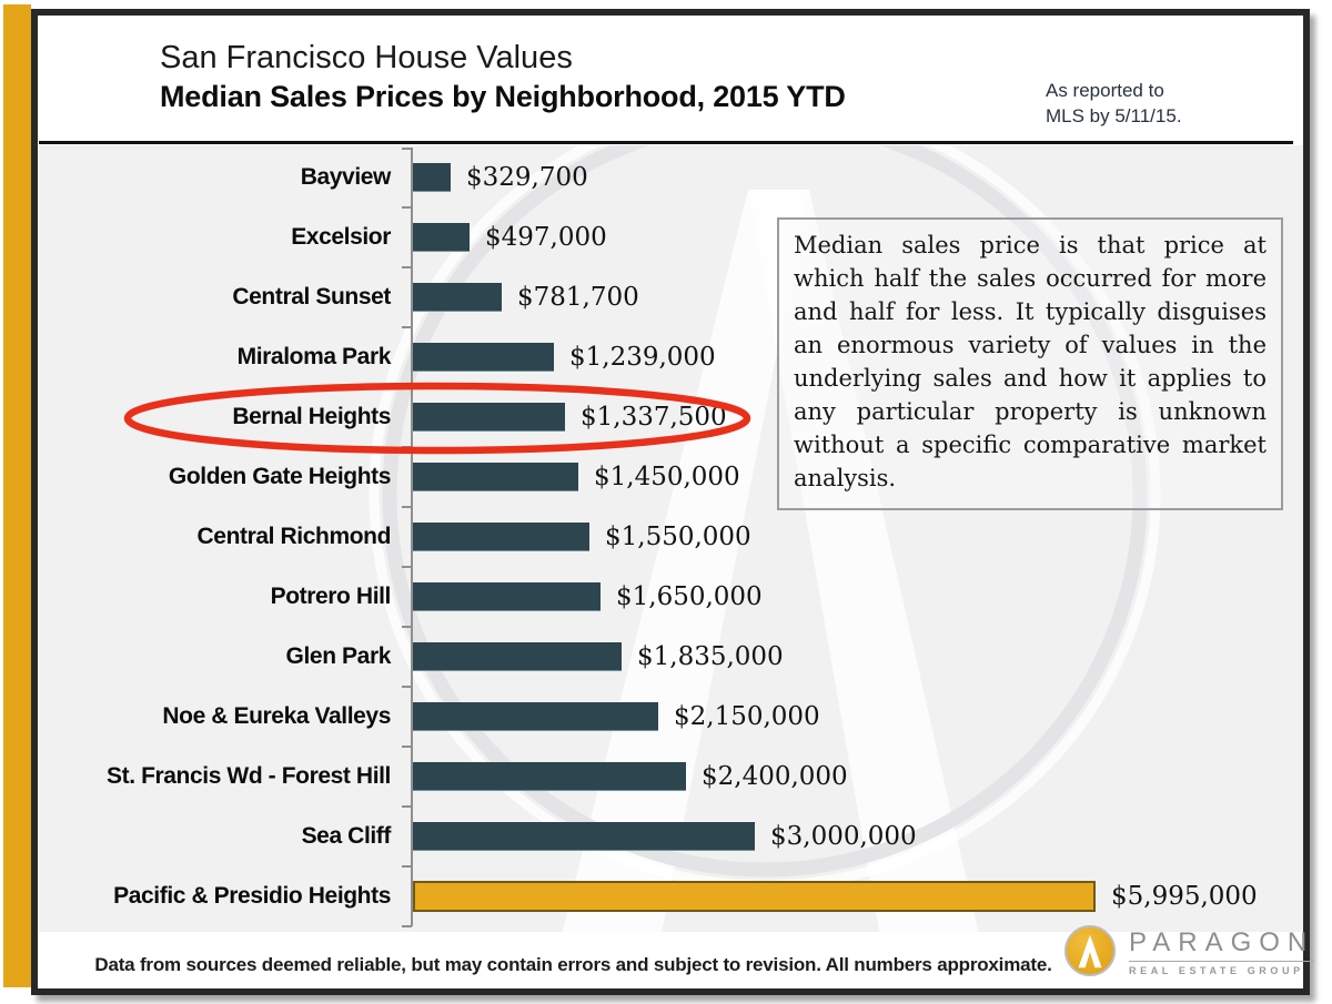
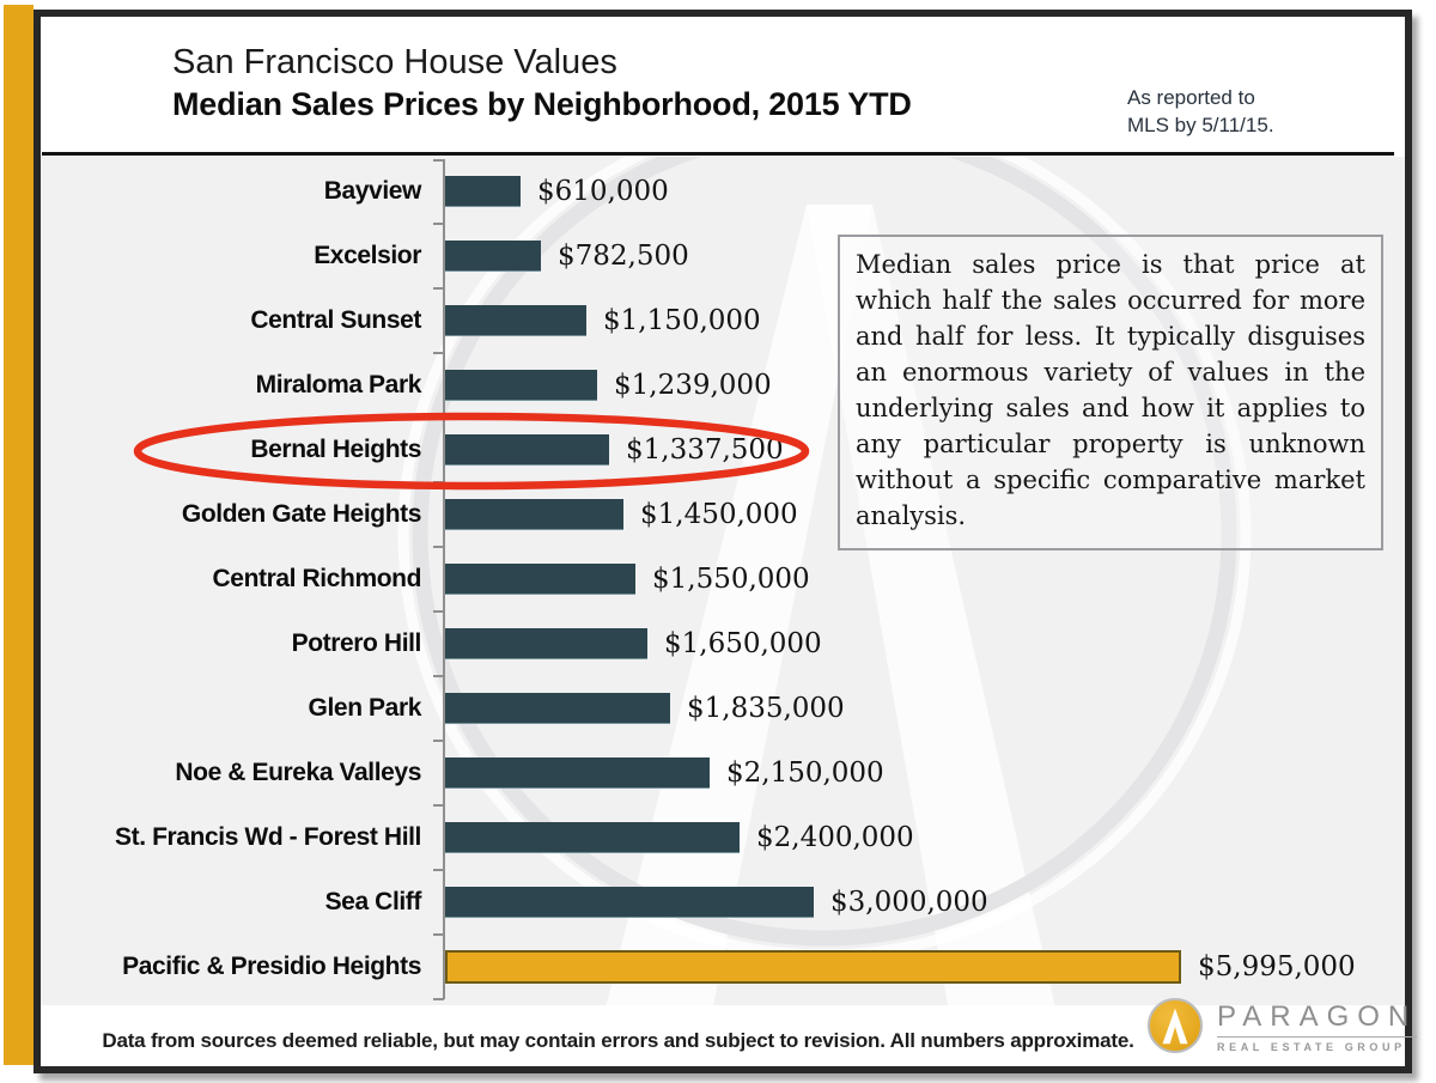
Bayview: $329,700 -> $610,000
Excelsior: $497,000 -> $782,500
Central Sunset: $781,700 -> $1,150,000
